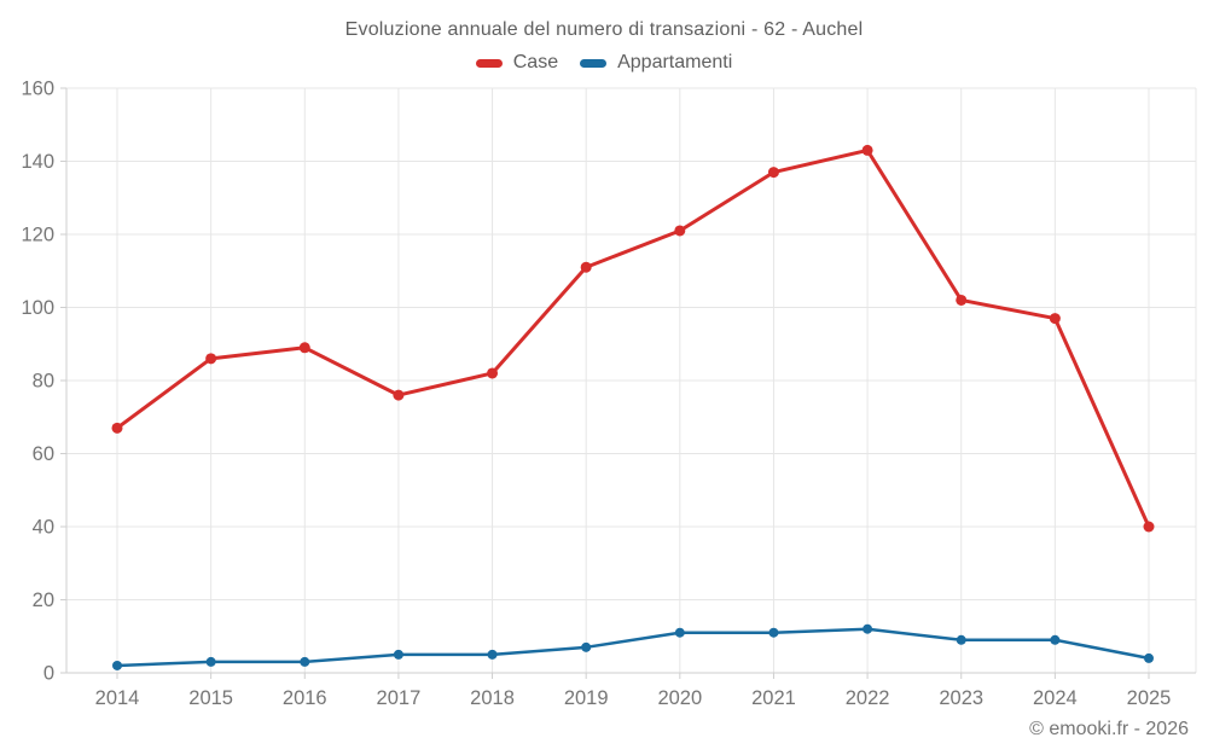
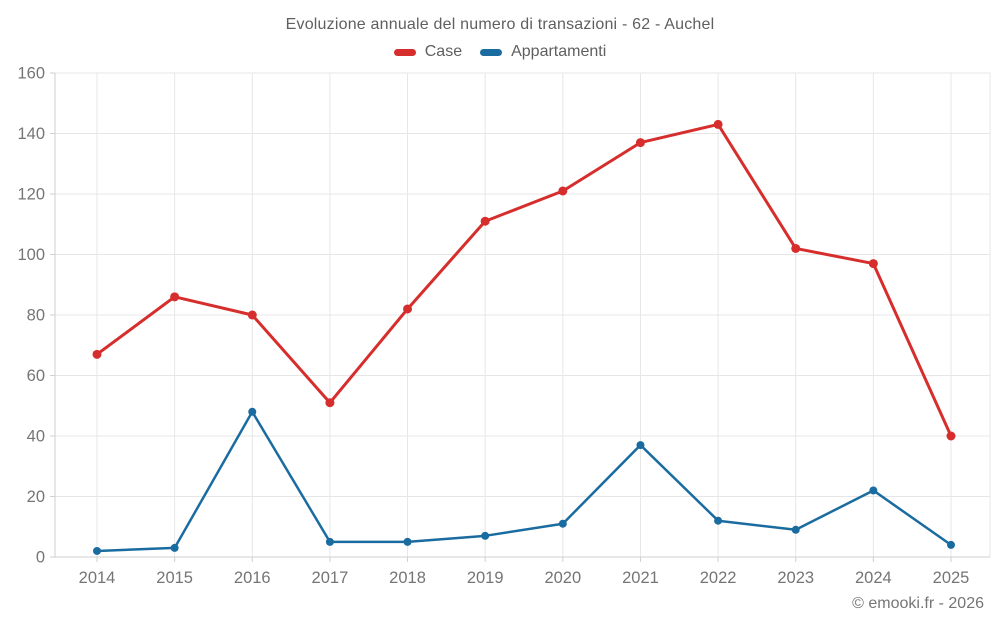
Case/2016: 89 -> 80
Appartamenti/2016: 3 -> 48
Case/2017: 76 -> 51
Appartamenti/2021: 11 -> 37
Appartamenti/2024: 9 -> 22
